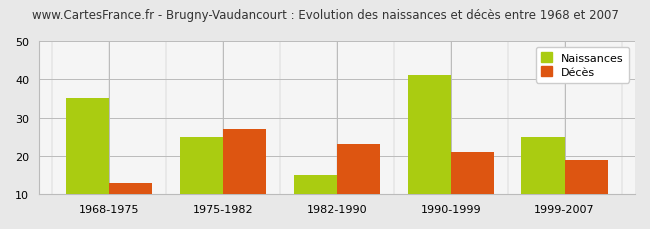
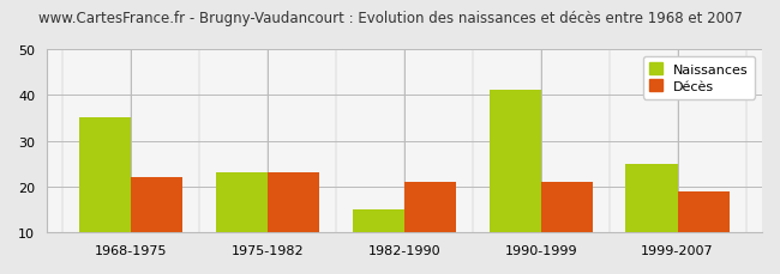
Décès/1968-1975: 13 -> 22
Naissances/1975-1982: 25 -> 23
Décès/1975-1982: 27 -> 23
Décès/1982-1990: 23 -> 21
